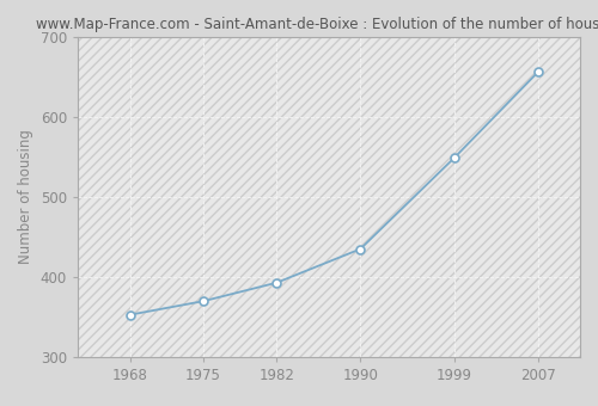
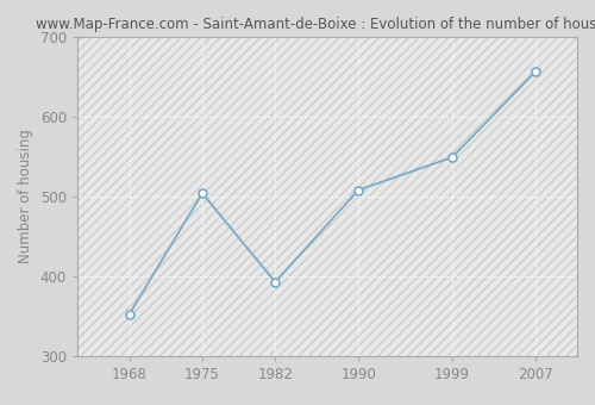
1975: 370 -> 504
1990: 435 -> 508
